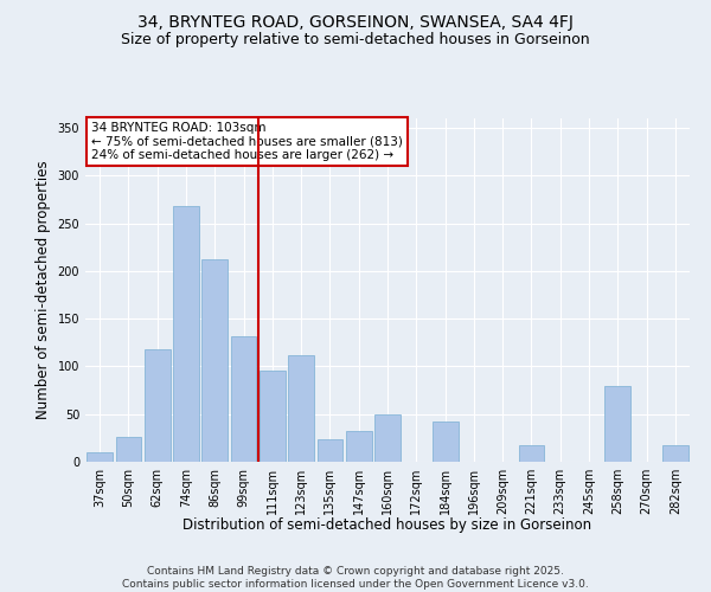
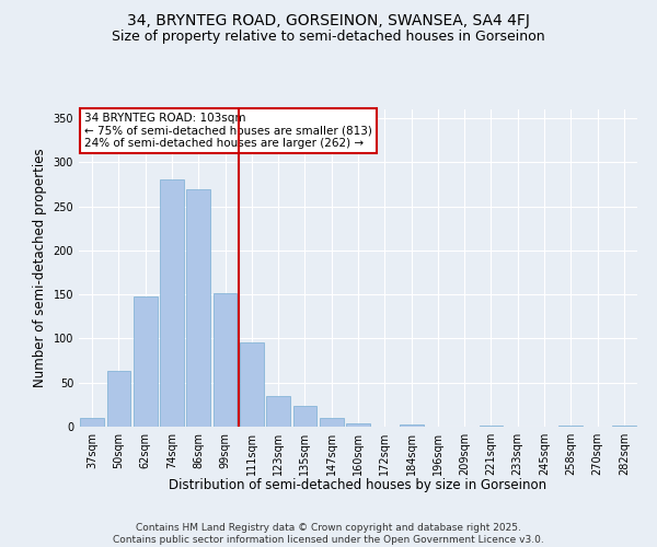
50sqm: 26 -> 63
62sqm: 118 -> 148
74sqm: 268 -> 280
86sqm: 212 -> 270
99sqm: 132 -> 152
123sqm: 112 -> 35
147sqm: 32 -> 10
160sqm: 50 -> 4
184sqm: 42 -> 2
221sqm: 18 -> 1
258sqm: 80 -> 1
282sqm: 18 -> 1
